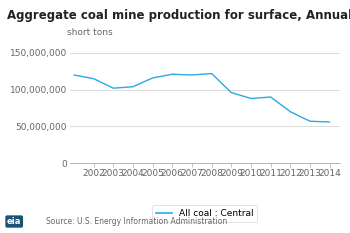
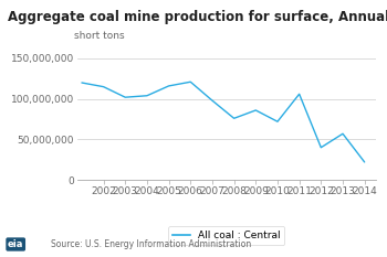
2007: 120,000,000 -> 98,000,000
2008: 122,000,000 -> 76,000,000
2009: 96,000,000 -> 86,000,000
2010: 88,000,000 -> 72,000,000
2011: 90,000,000 -> 106,000,000
2012: 70,000,000 -> 40,000,000
2014: 56,000,000 -> 22,000,000
